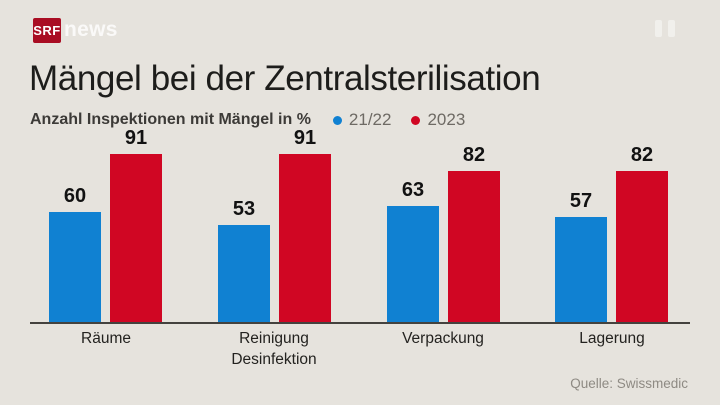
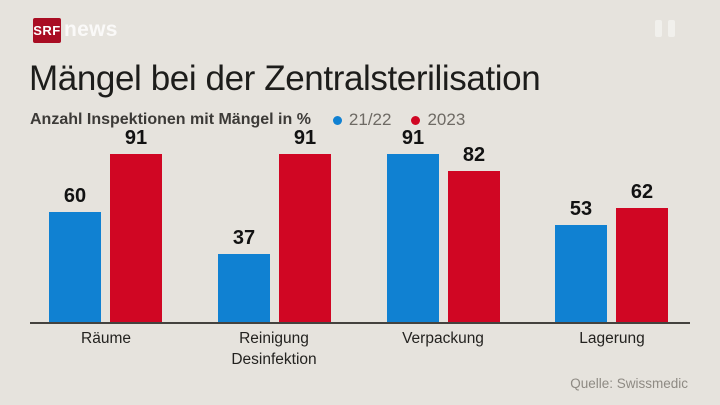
21/22/Reinigung Desinfektion: 53 -> 37
21/22/Verpackung: 63 -> 91
21/22/Lagerung: 57 -> 53
2023/Lagerung: 82 -> 62
